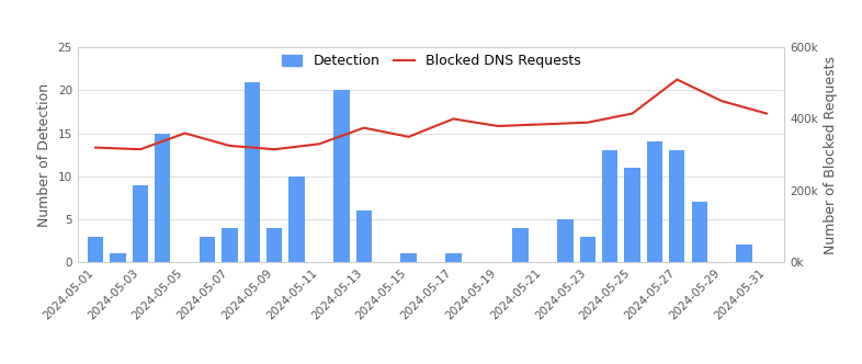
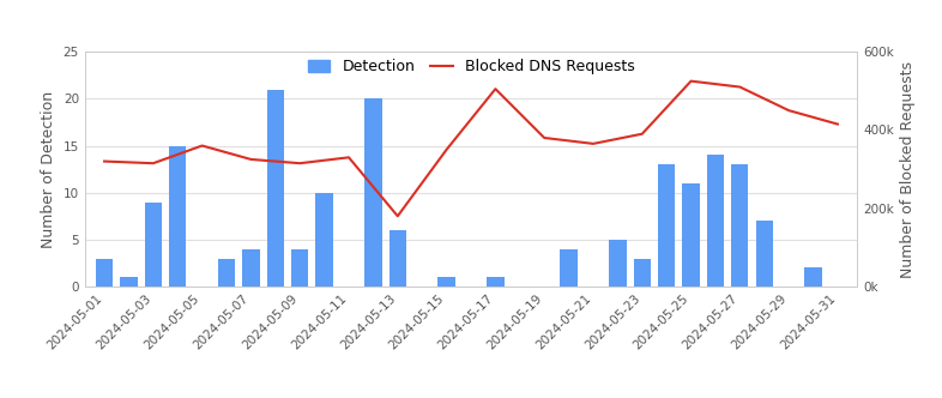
Blocked DNS Requests/2024-05-13: 375k -> 180k
Blocked DNS Requests/2024-05-17: 400k -> 505k
Blocked DNS Requests/2024-05-21: 385k -> 365k
Blocked DNS Requests/2024-05-25: 415k -> 525k
